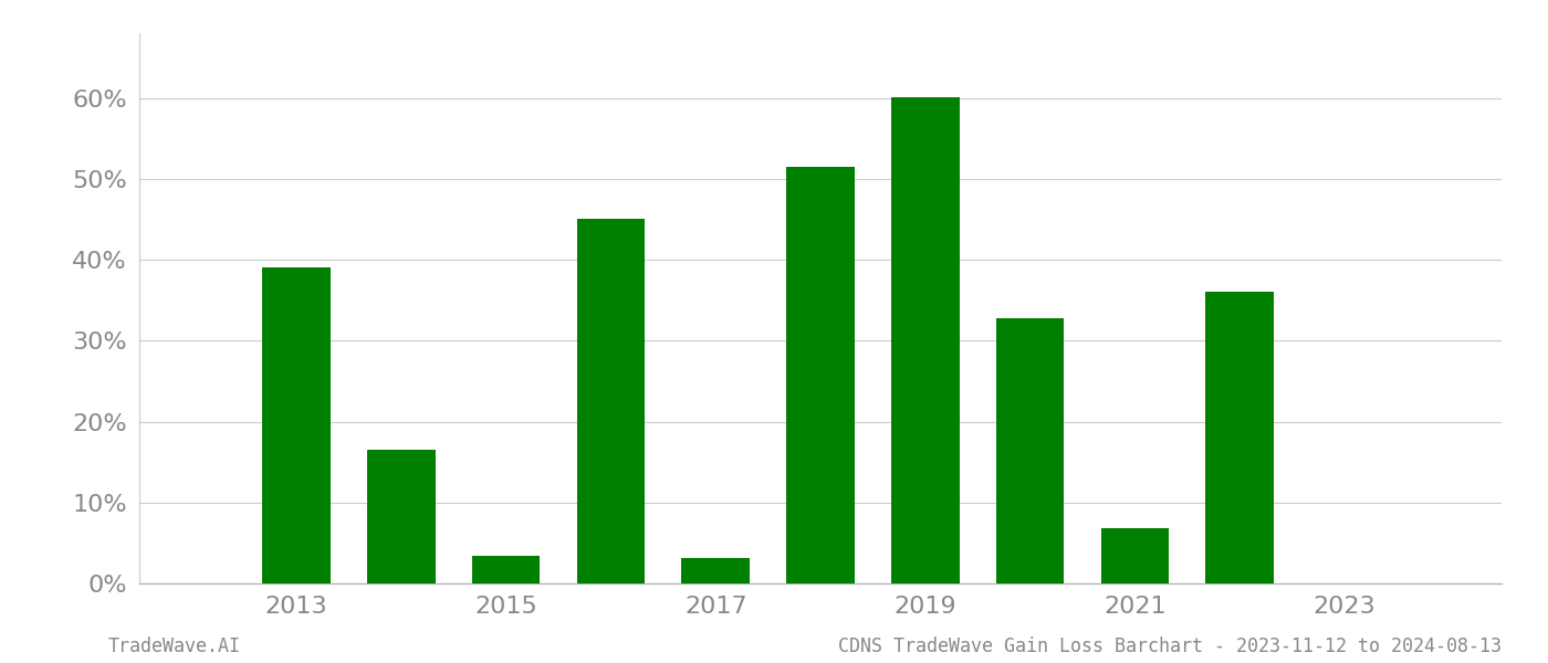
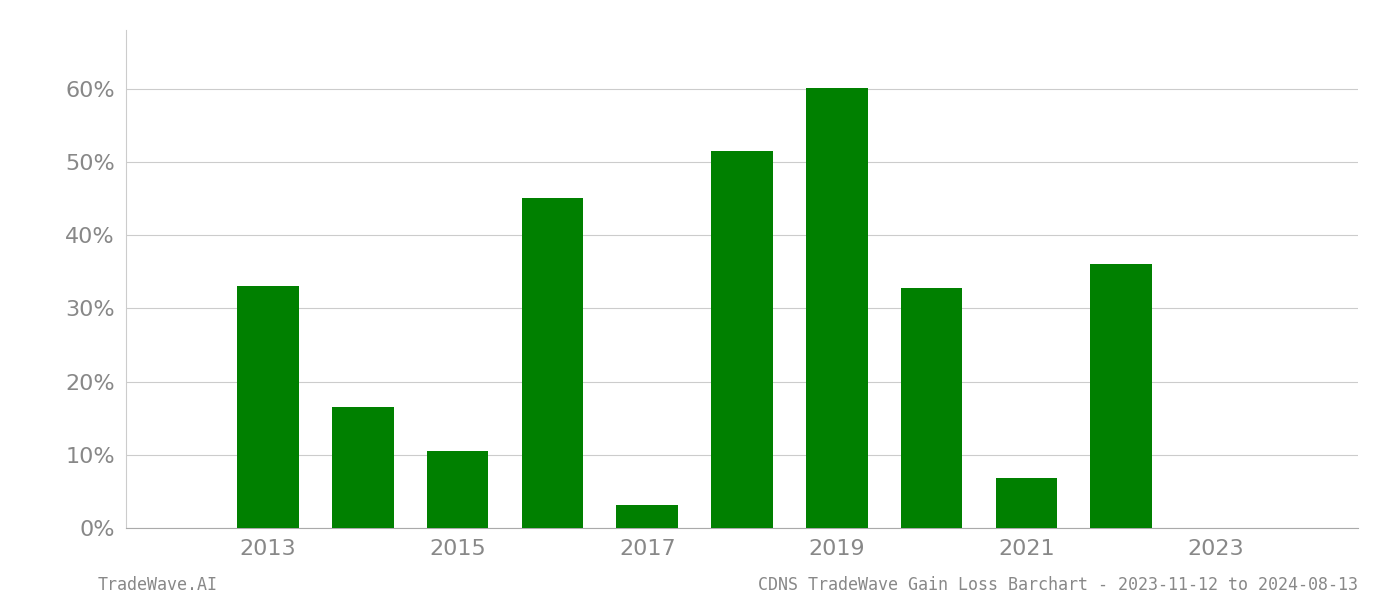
2013: 39.0% -> 33.0%
2015: 3.4% -> 10.5%
